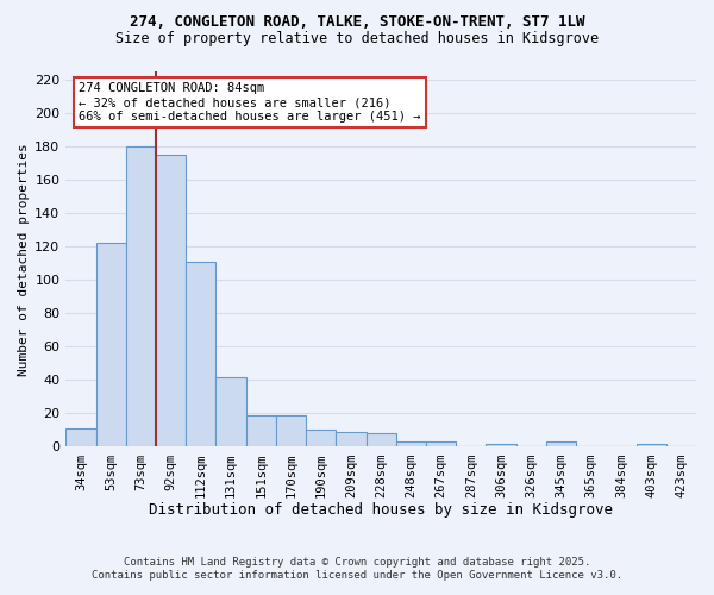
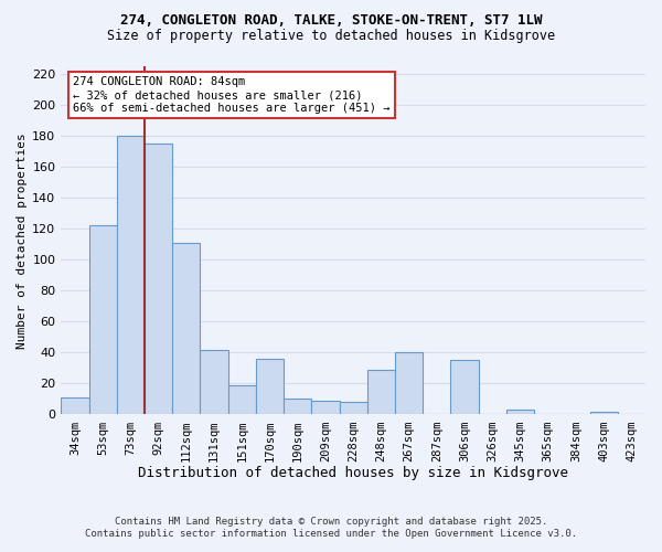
170sqm: 19 -> 36
248sqm: 3 -> 29
267sqm: 3 -> 40
306sqm: 2 -> 35
